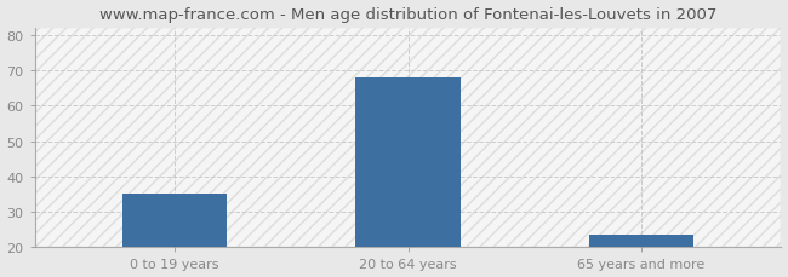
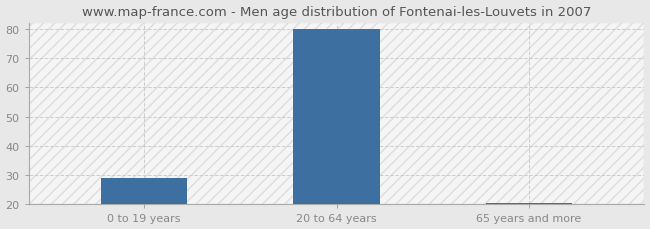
0 to 19 years: 35.0 -> 29.0
20 to 64 years: 68.0 -> 80.0
65 years and more: 23.5 -> 20.5
